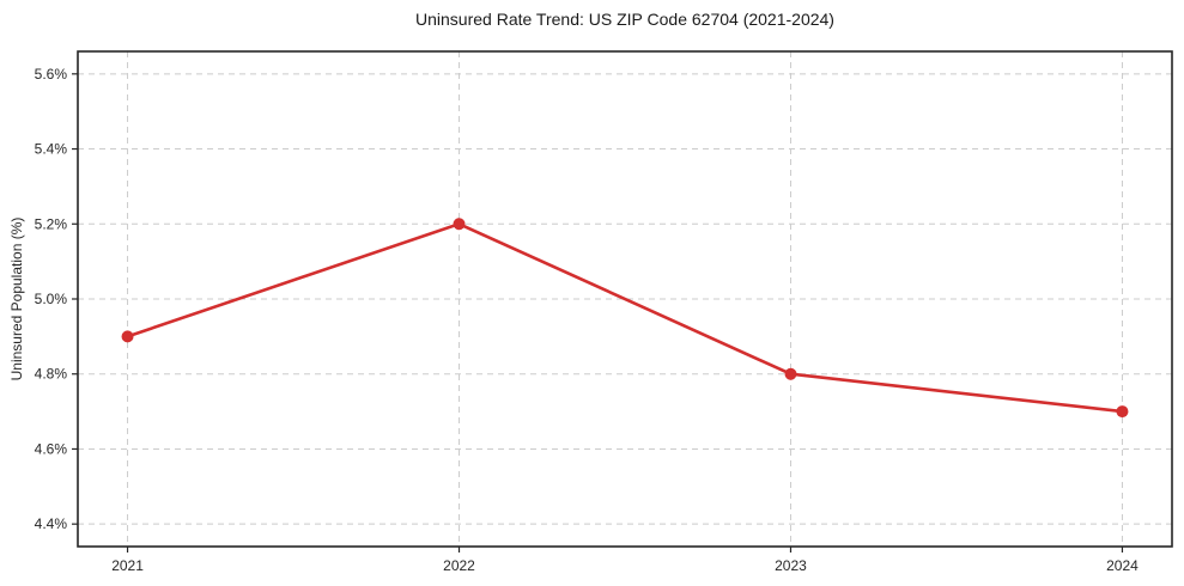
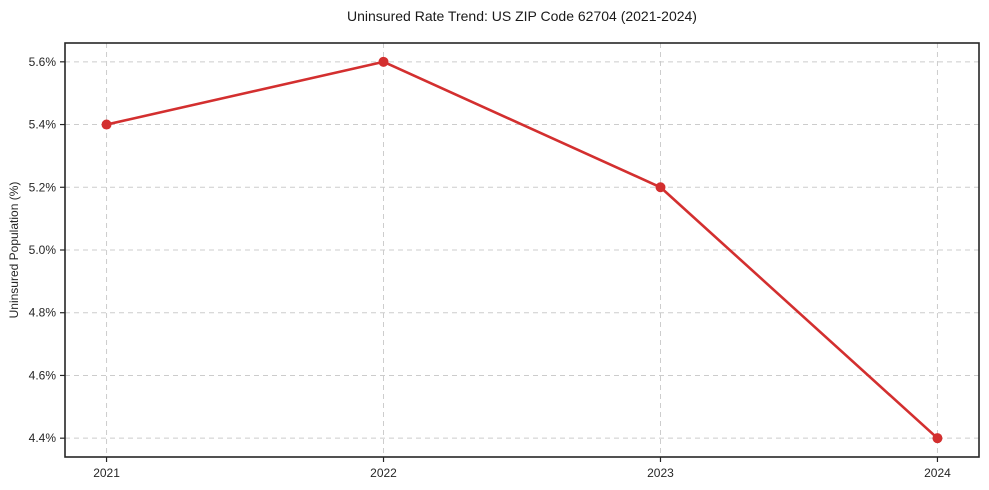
2021: 4.9% -> 5.4%
2022: 5.2% -> 5.6%
2023: 4.8% -> 5.2%
2024: 4.7% -> 4.4%
